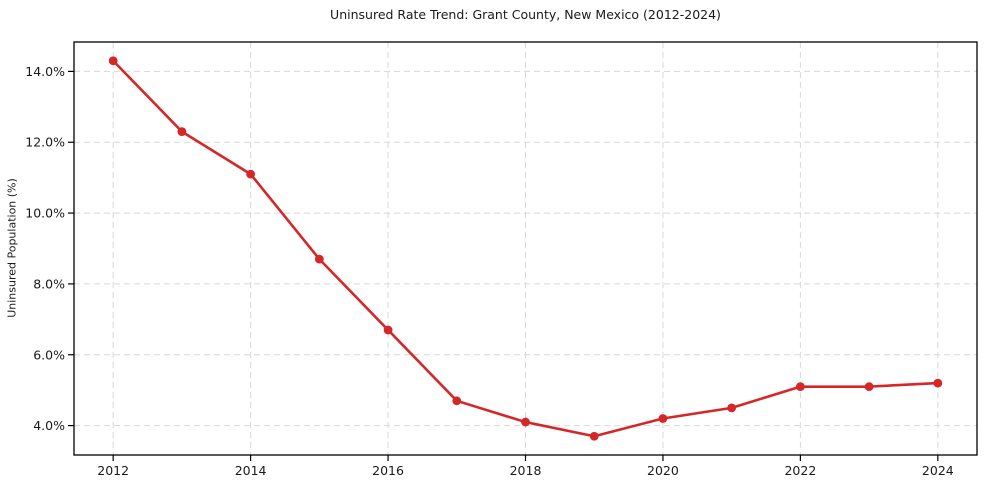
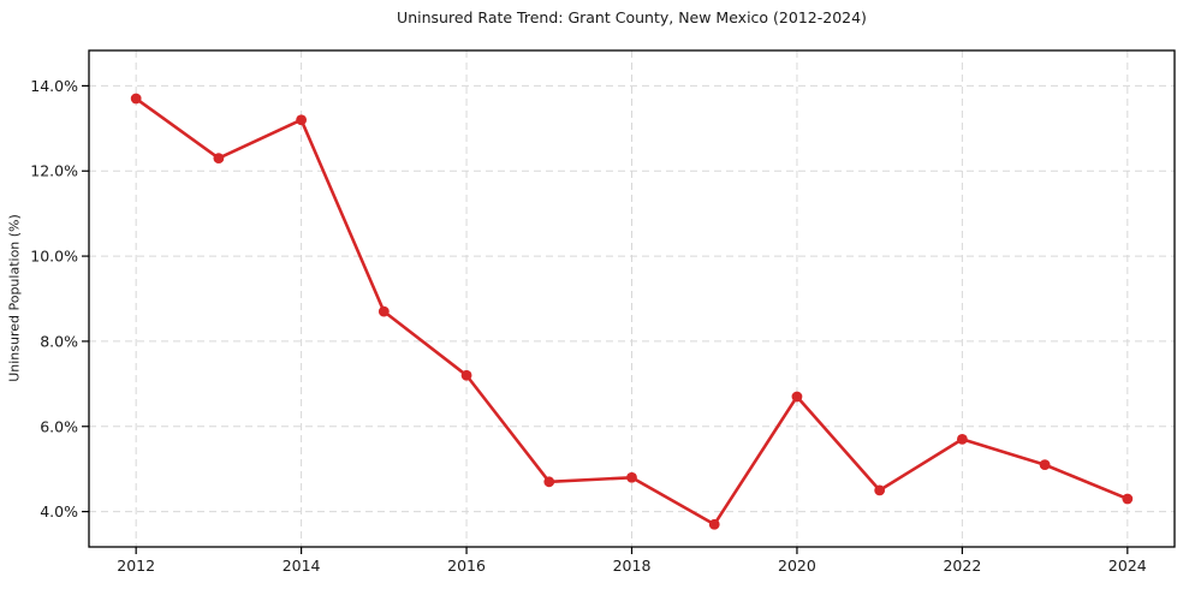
2012: 14.3% -> 13.7%
2014: 11.1% -> 13.2%
2016: 6.7% -> 7.2%
2018: 4.1% -> 4.8%
2020: 4.2% -> 6.7%
2022: 5.1% -> 5.7%
2024: 5.2% -> 4.3%
